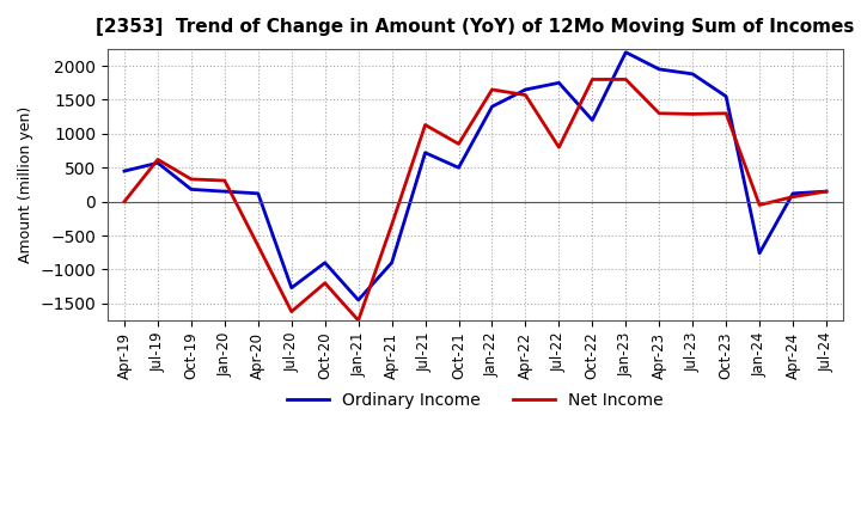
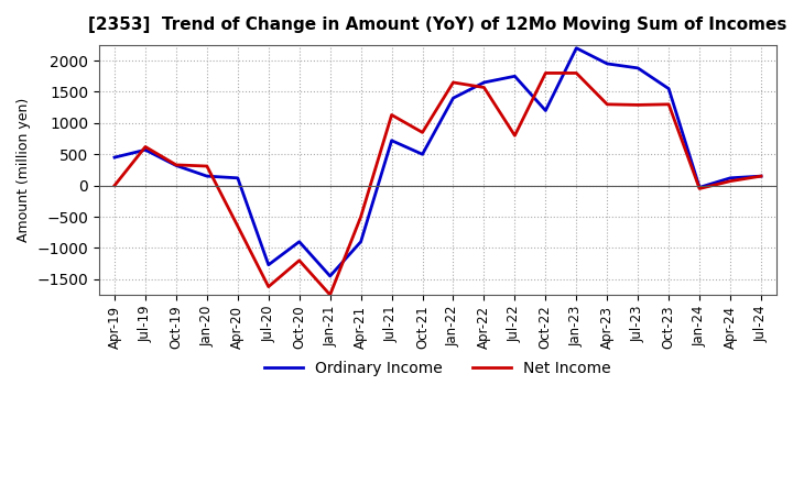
Ordinary Income/Oct-19: 180 -> 320
Net Income/Apr-21: -340 -> -500
Ordinary Income/Jan-24: -760 -> -30
